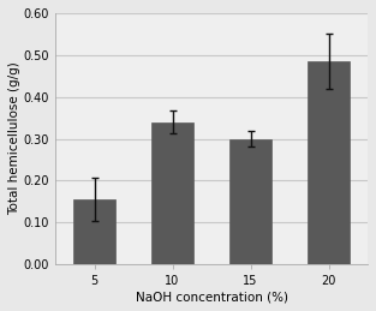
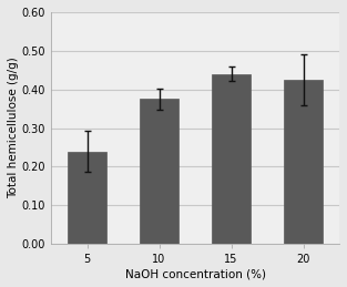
5: 0.155 -> 0.240
10: 0.340 -> 0.375
15: 0.300 -> 0.440
20: 0.485 -> 0.425
